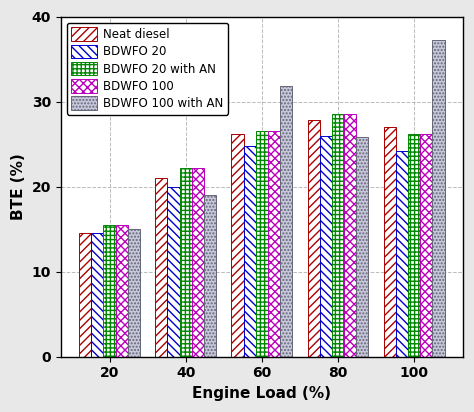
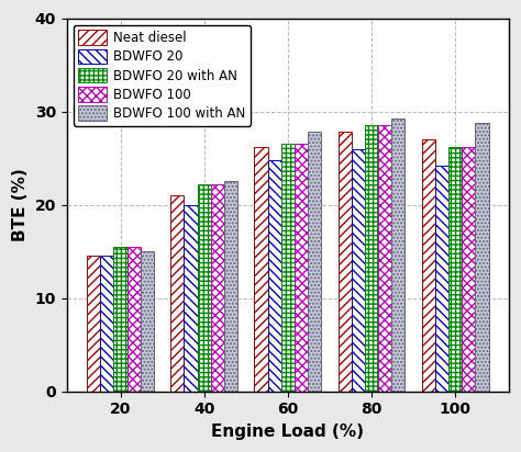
BDWFO 100 with AN/40: 19.0 -> 22.5
BDWFO 100 with AN/60: 31.8 -> 27.8
BDWFO 100 with AN/80: 25.8 -> 29.3
BDWFO 100 with AN/100: 37.2 -> 28.8
